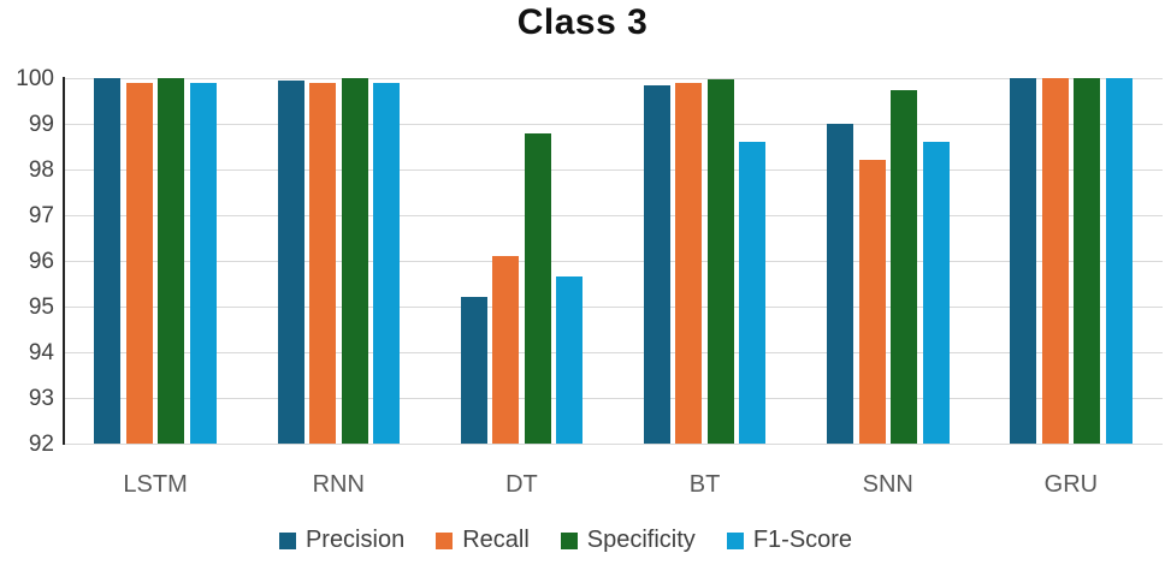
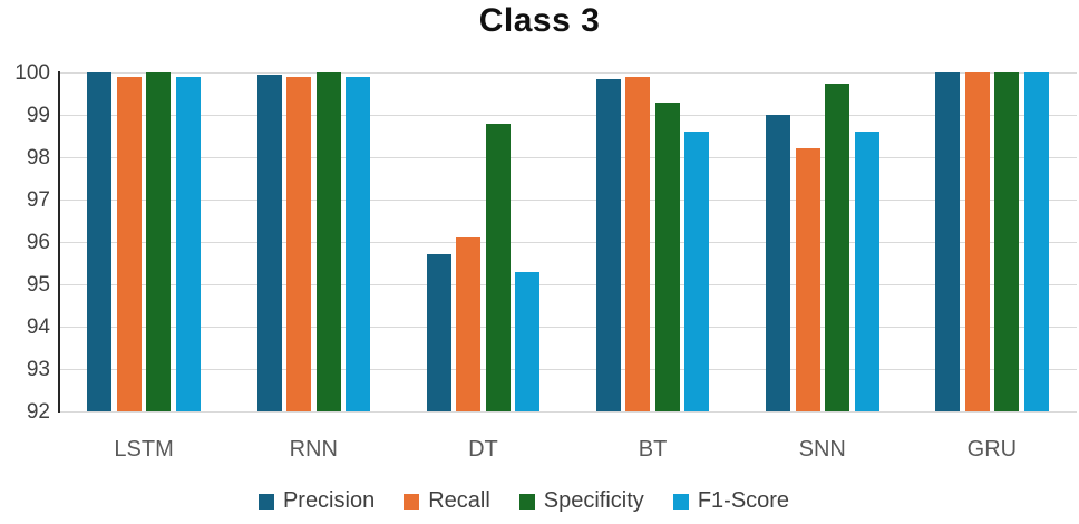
Precision/DT: 95.2 -> 95.7
F1-Score/DT: 95.7 -> 95.3
Specificity/BT: 100.0 -> 99.3
